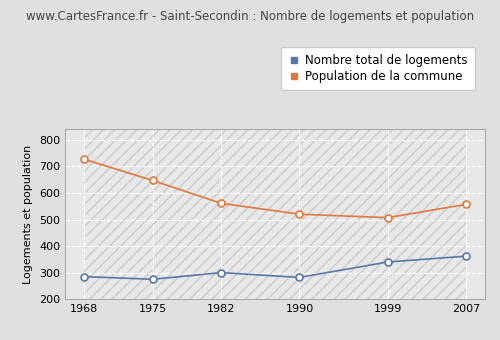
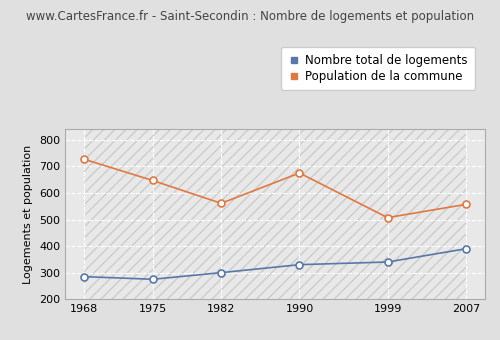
Nombre total de logements/1990: 282 -> 330
Population de la commune/1990: 520 -> 675
Nombre total de logements/2007: 362 -> 390
